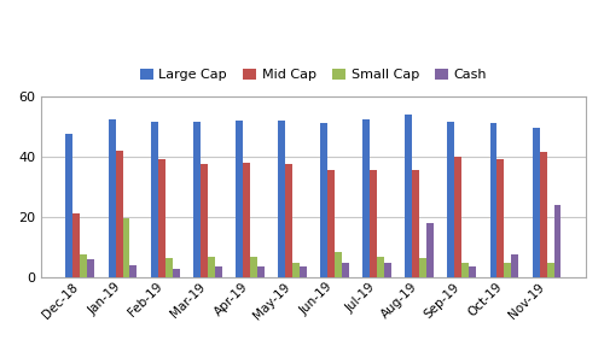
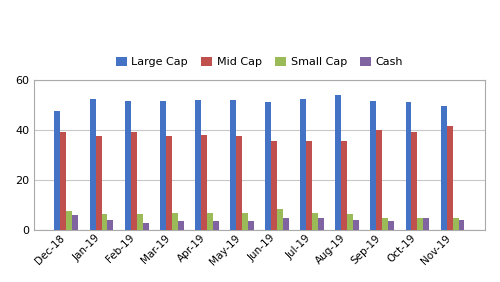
Mid Cap/Dec-18: 21.0 -> 39.0
Mid Cap/Jan-19: 42.0 -> 37.5
Small Cap/Jan-19: 19.5 -> 6.5
Small Cap/May-19: 5.0 -> 7.0
Cash/Aug-19: 18.0 -> 4.0
Cash/Oct-19: 7.5 -> 5.0
Cash/Nov-19: 24.0 -> 4.0
